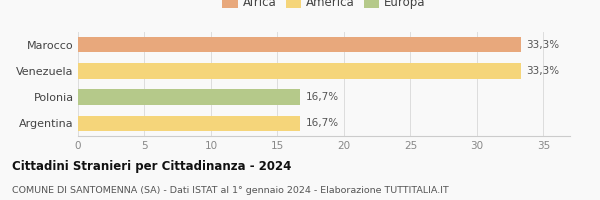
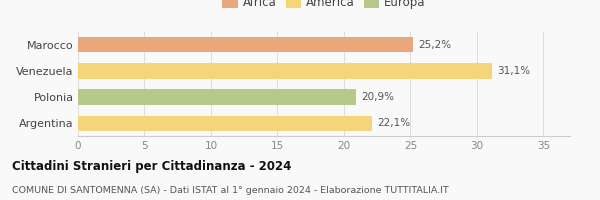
Marocco: 33,3% -> 25,2%
Venezuela: 33,3% -> 31,1%
Polonia: 16,7% -> 20,9%
Argentina: 16,7% -> 22,1%
